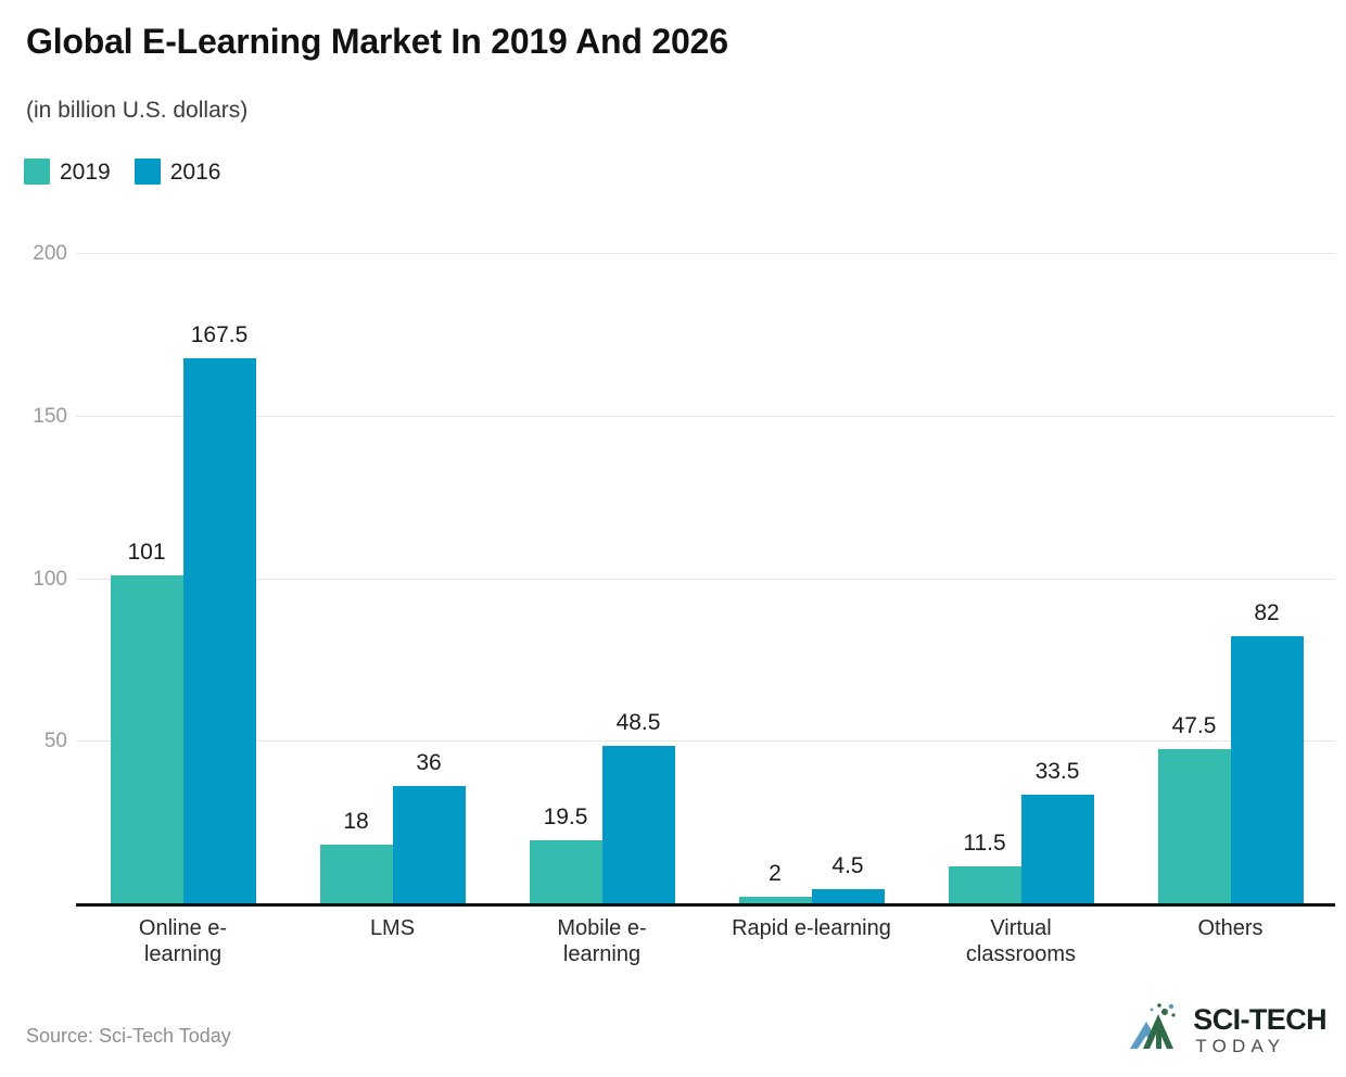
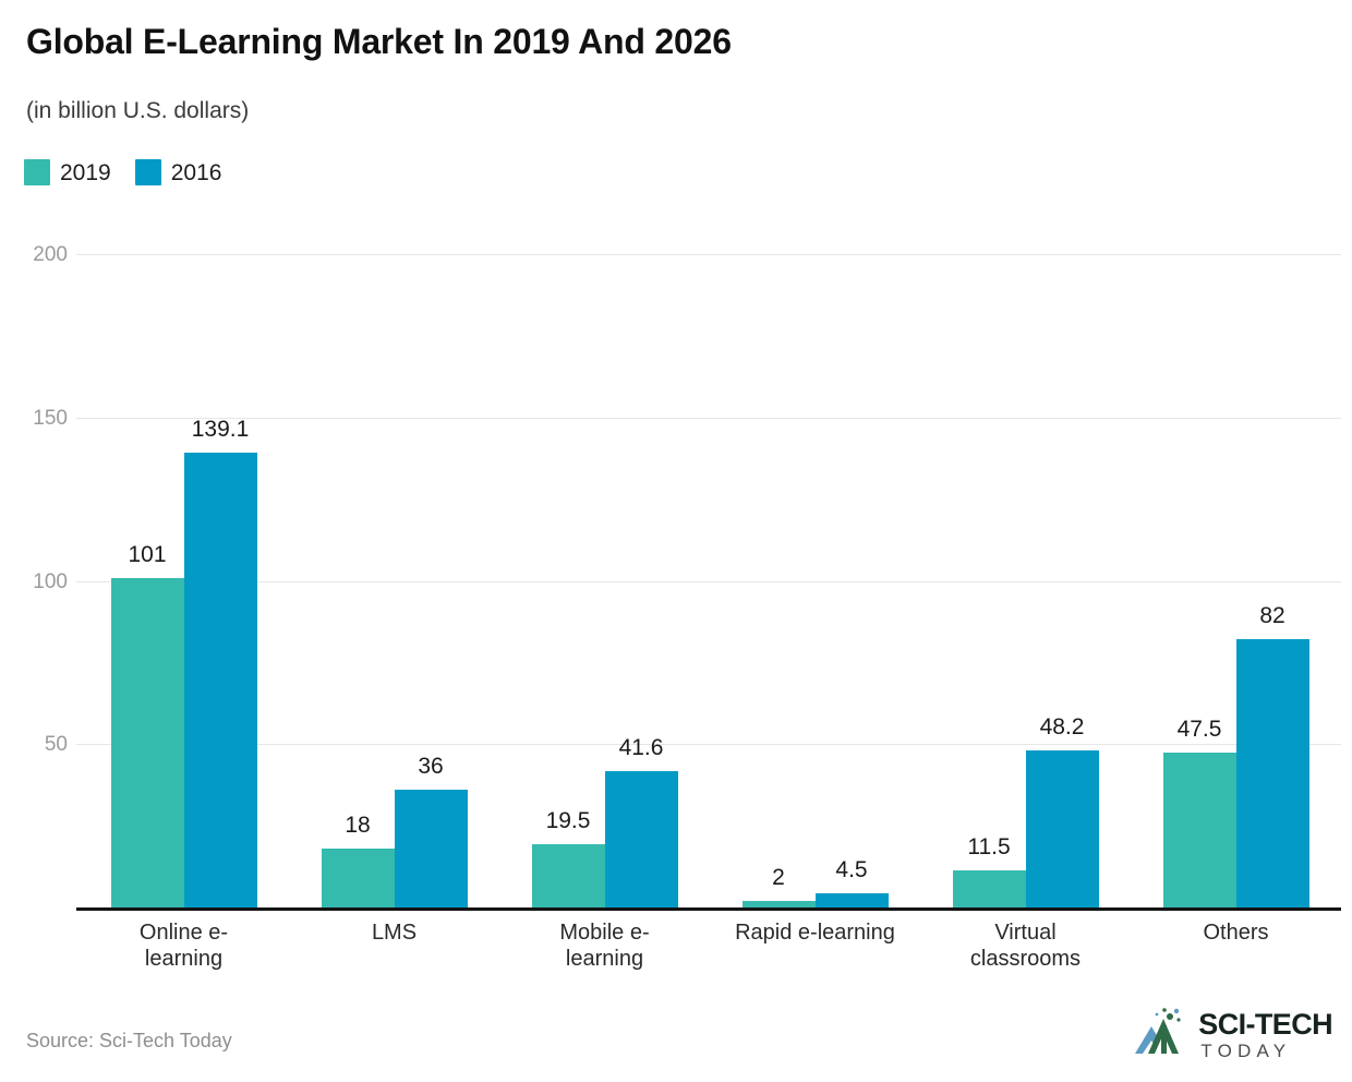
2016/Online e-learning: 167.5 -> 139.1
2016/Mobile e-learning: 48.5 -> 41.6
2016/Virtual classrooms: 33.5 -> 48.2
